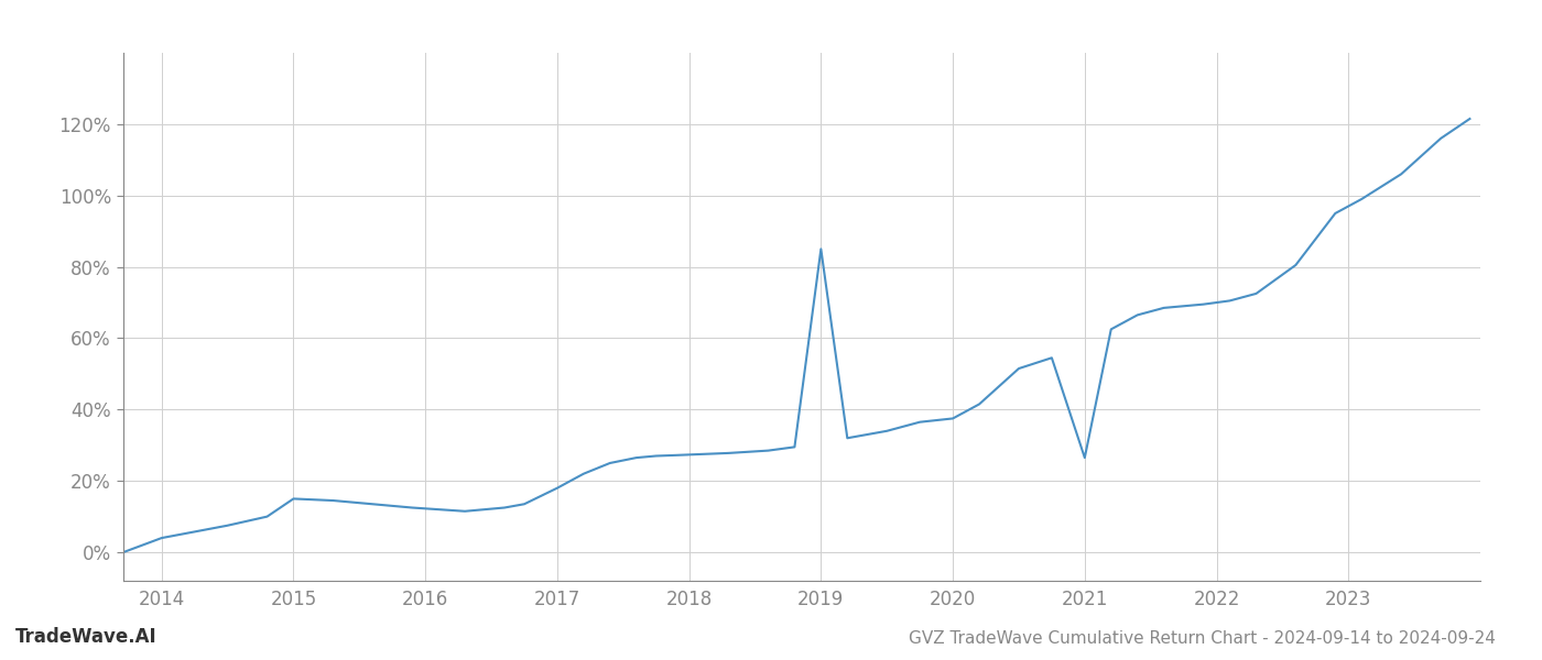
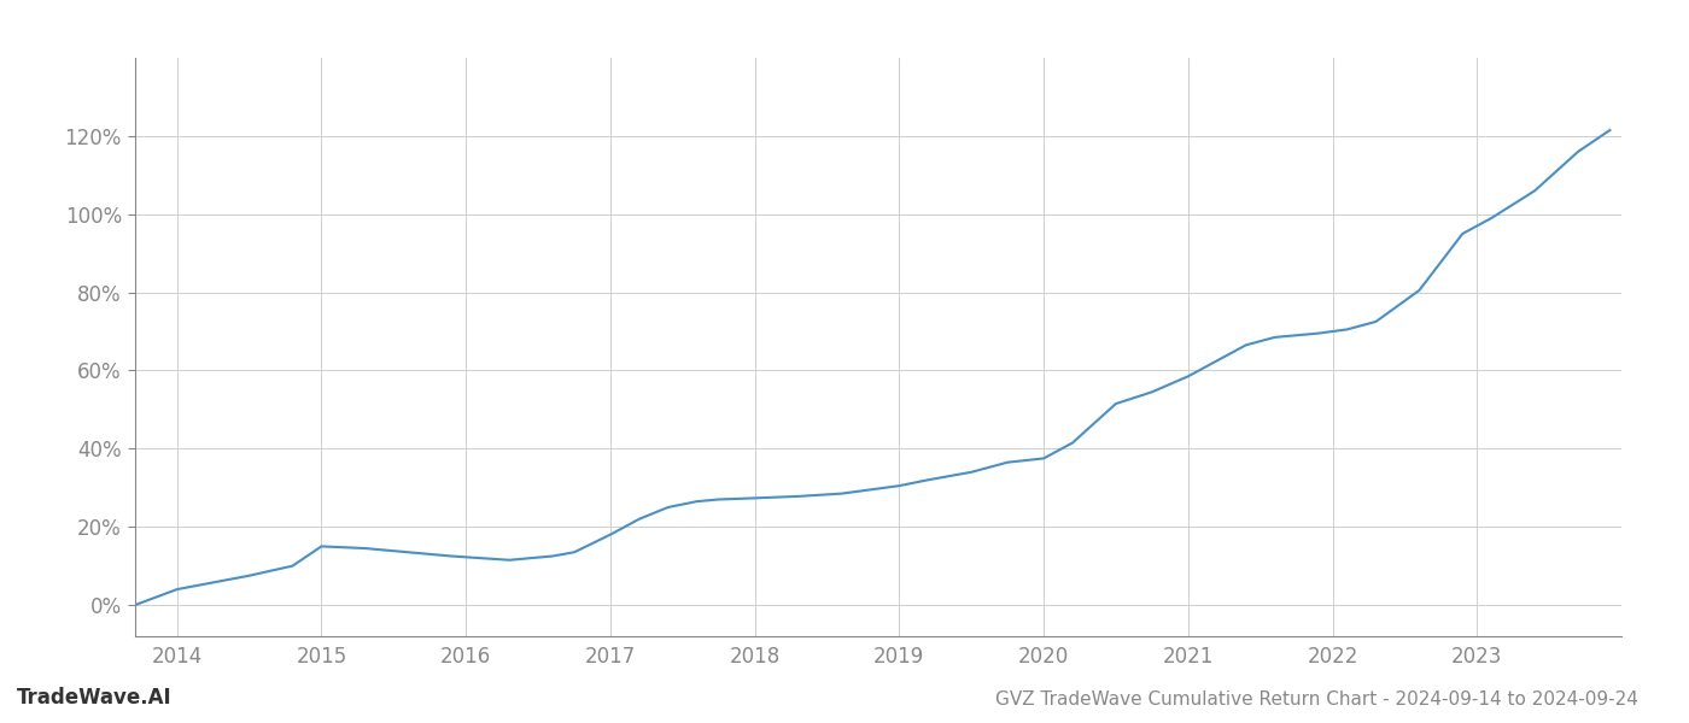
2019: 85.0% -> 30.5%
2021: 26.5% -> 58.5%
